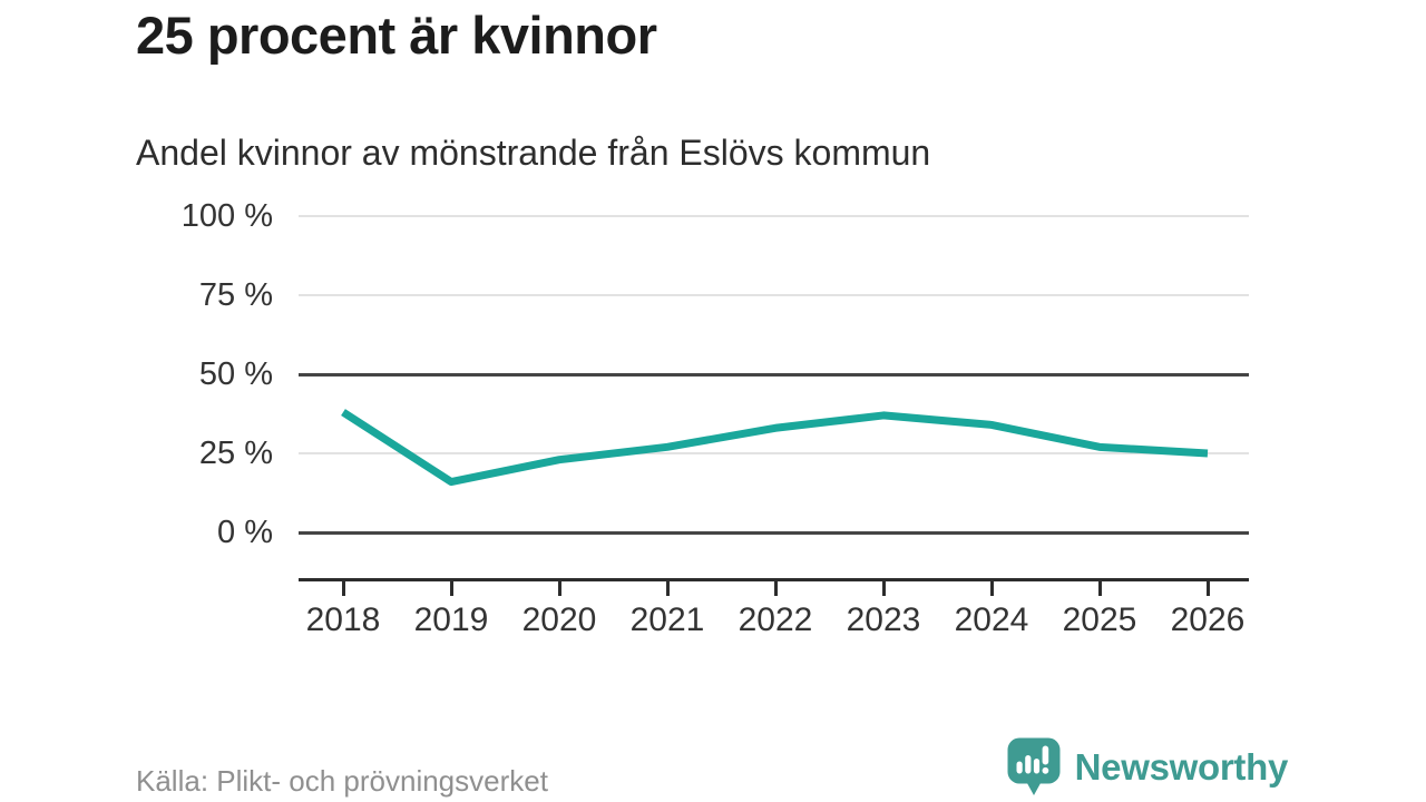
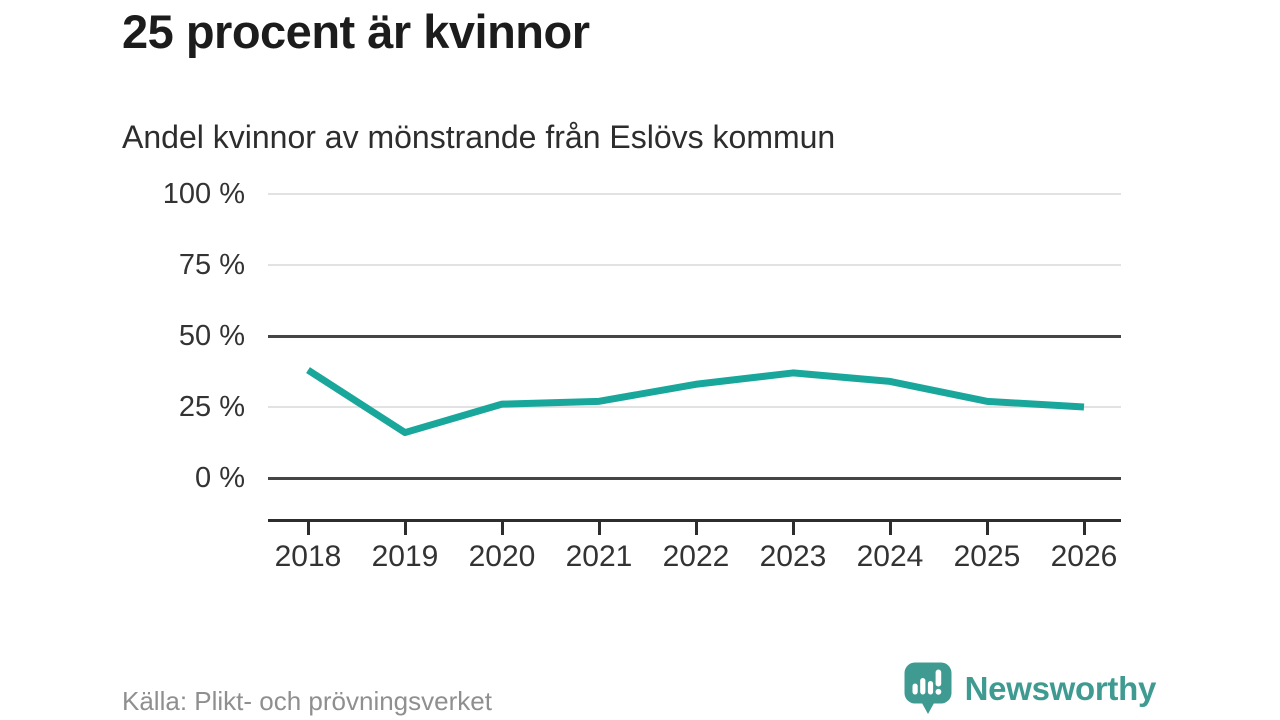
2020: 23% -> 26%
